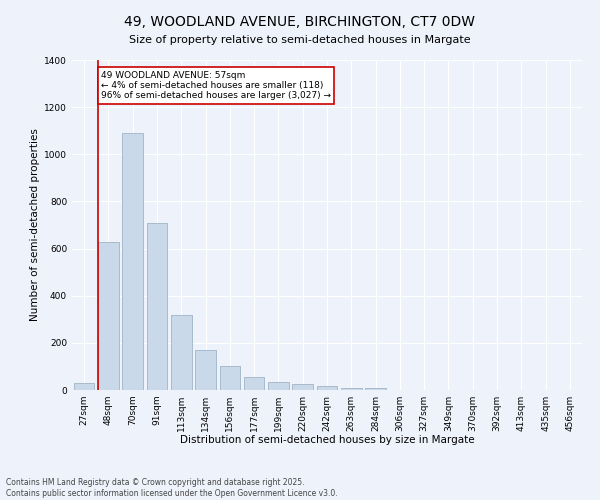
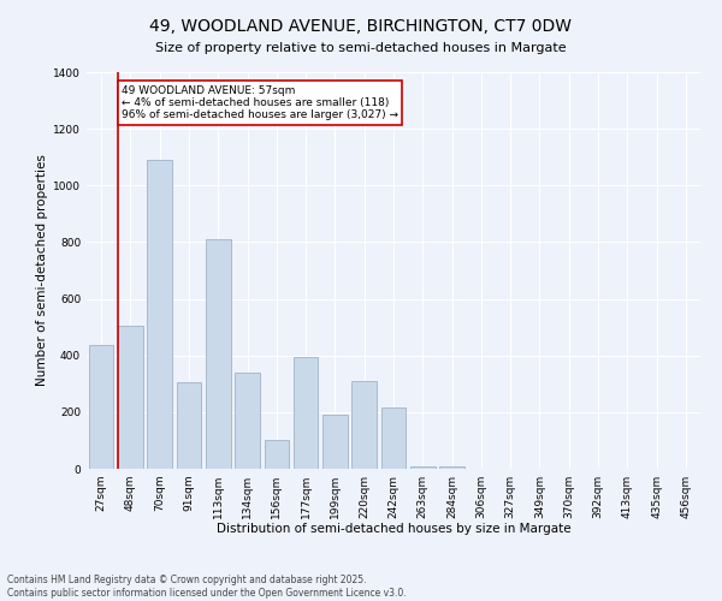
27sqm: 30 -> 435
48sqm: 630 -> 505
91sqm: 710 -> 305
113sqm: 320 -> 810
134sqm: 170 -> 340
177sqm: 55 -> 395
199sqm: 35 -> 190
220sqm: 25 -> 310
242sqm: 15 -> 215
